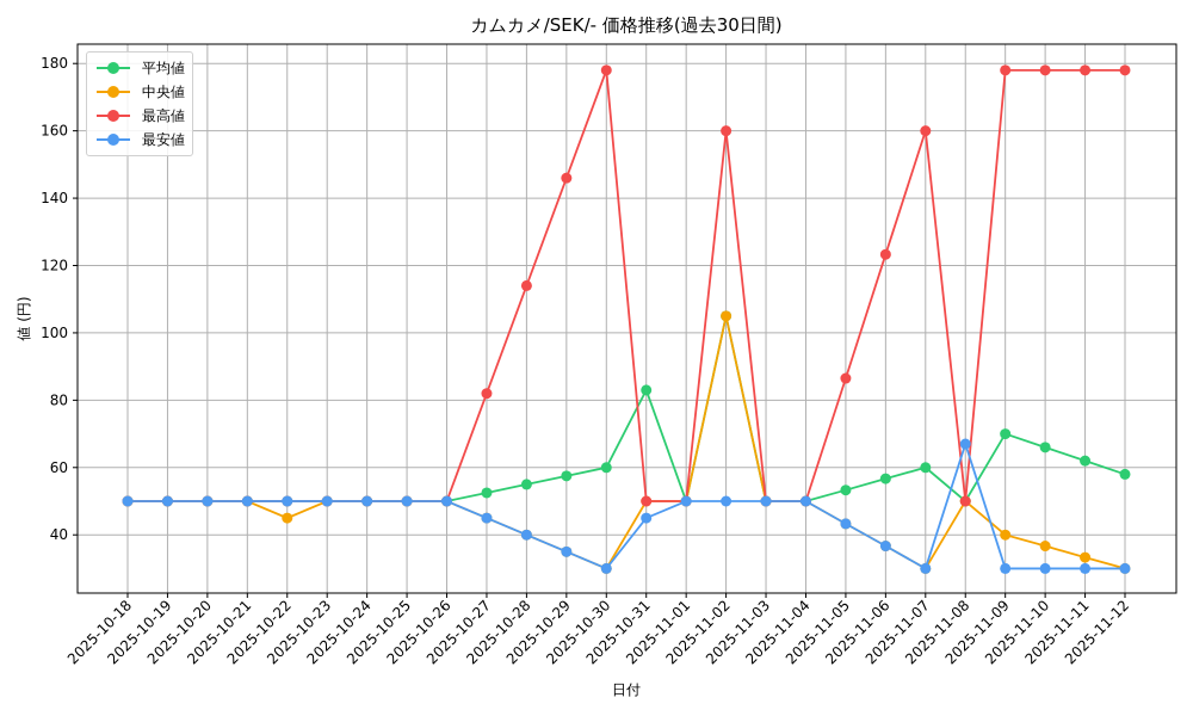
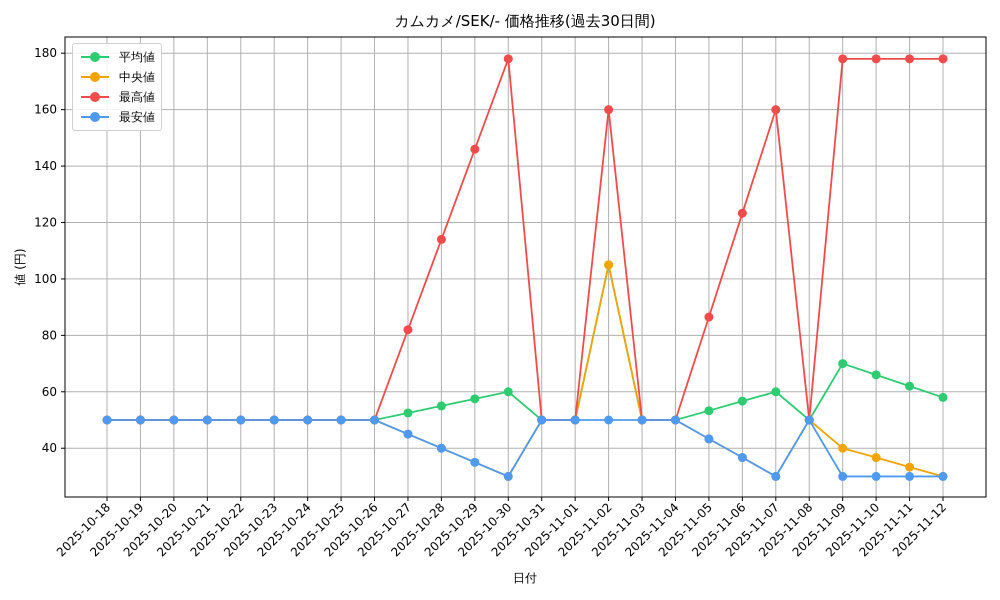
中央値/2025-10-22: 45 -> 50
平均値/2025-10-31: 83 -> 50
最安値/2025-10-31: 45 -> 50
最安値/2025-11-08: 67 -> 50
